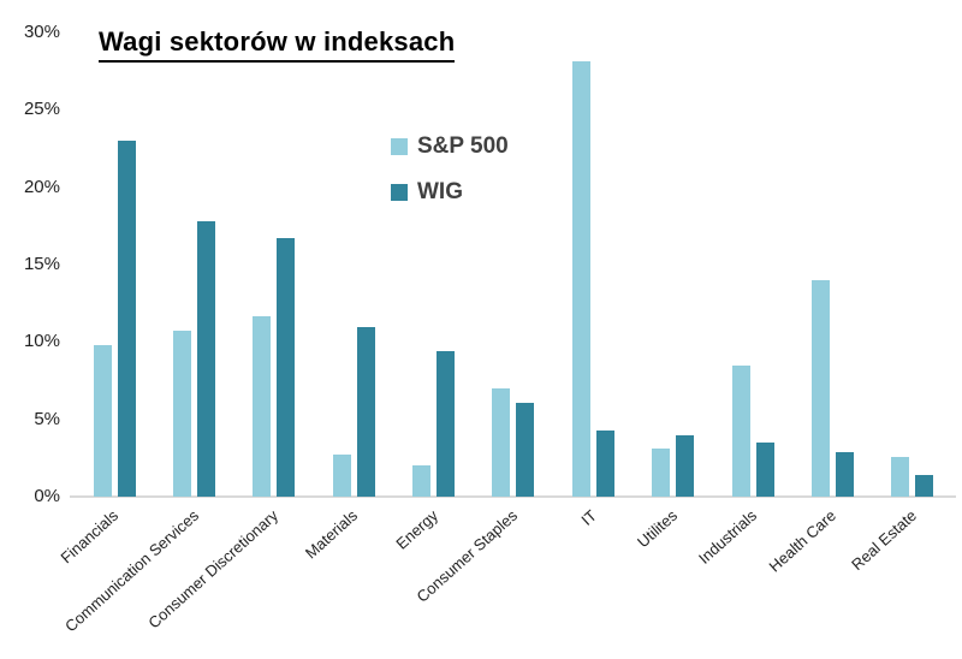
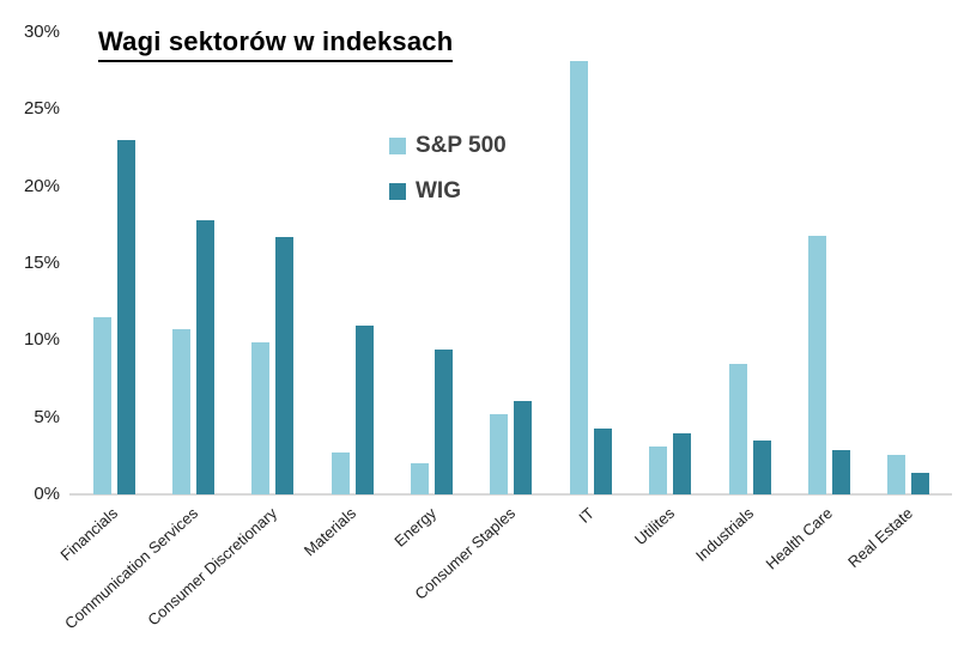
S&P 500/Financials: 9.8% -> 11.5%
S&P 500/Consumer Discretionary: 11.7% -> 9.9%
S&P 500/Consumer Staples: 7.0% -> 5.2%
S&P 500/Health Care: 14.0% -> 16.8%
